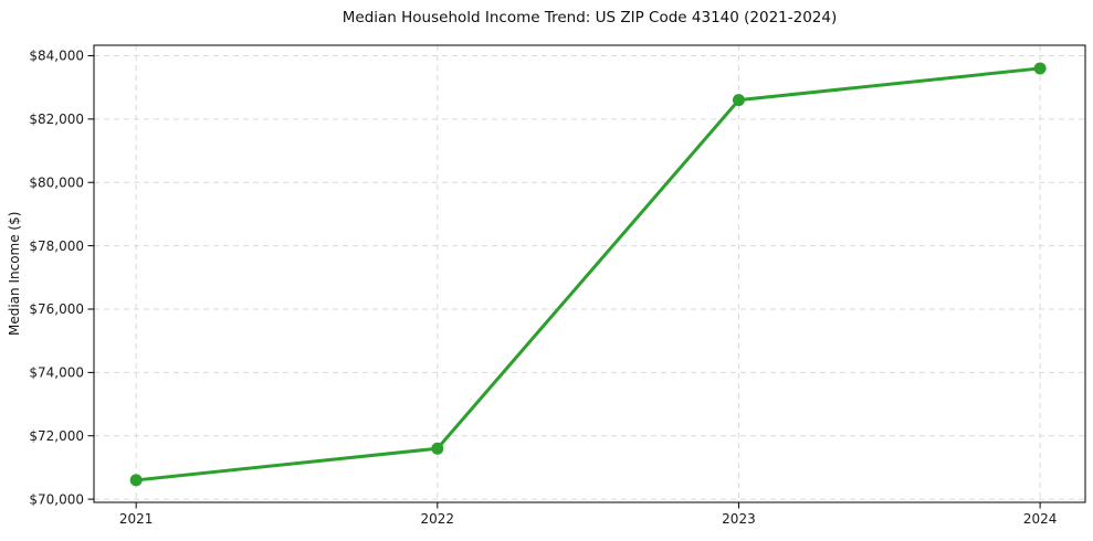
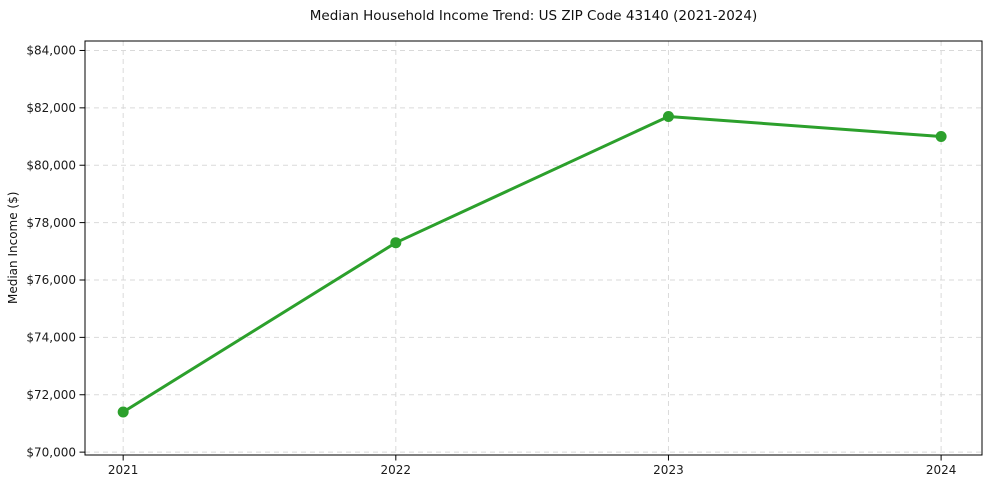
2021: $70600 -> $71400
2022: $71600 -> $77300
2023: $82600 -> $81700
2024: $83600 -> $81000
